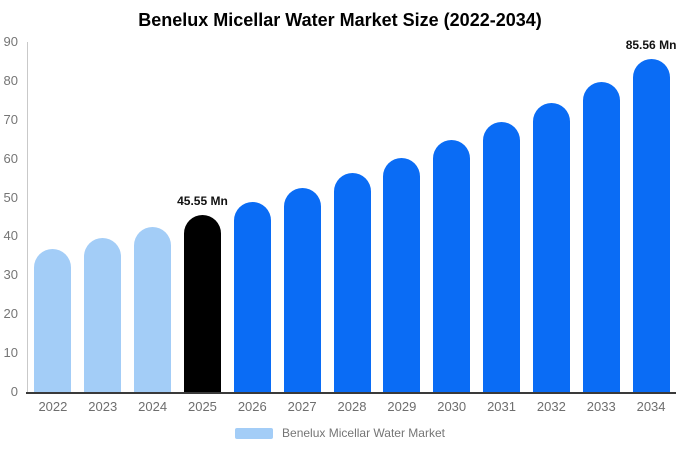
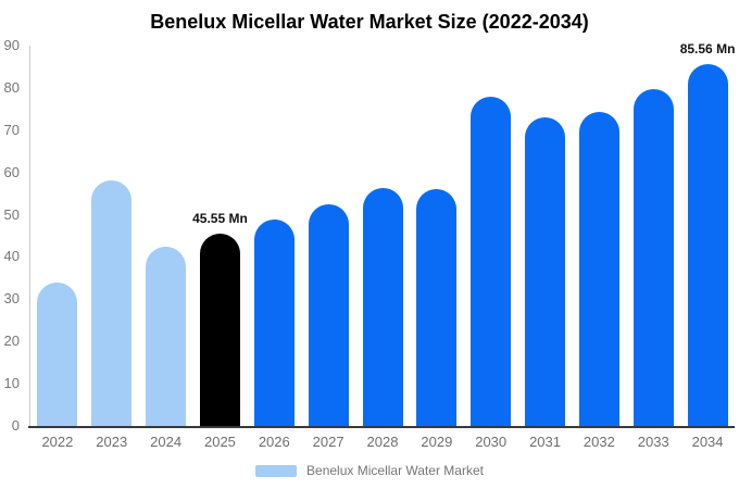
2022: 37 -> 34
2023: 40 -> 58
2029: 60 -> 56
2030: 65 -> 78
2031: 69 -> 73
